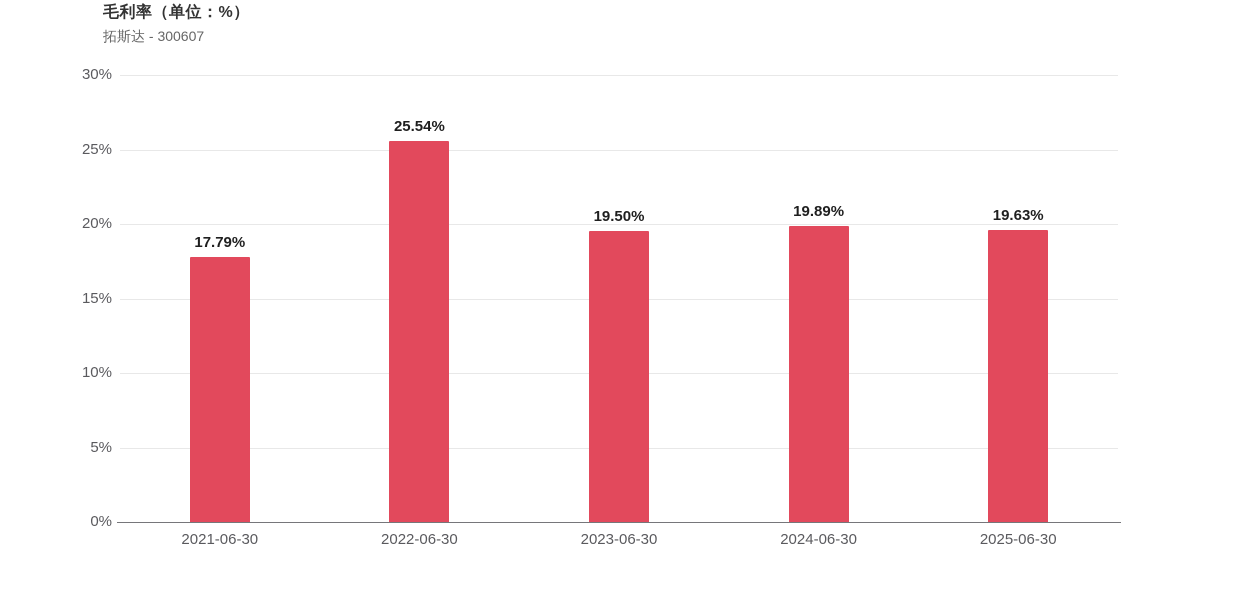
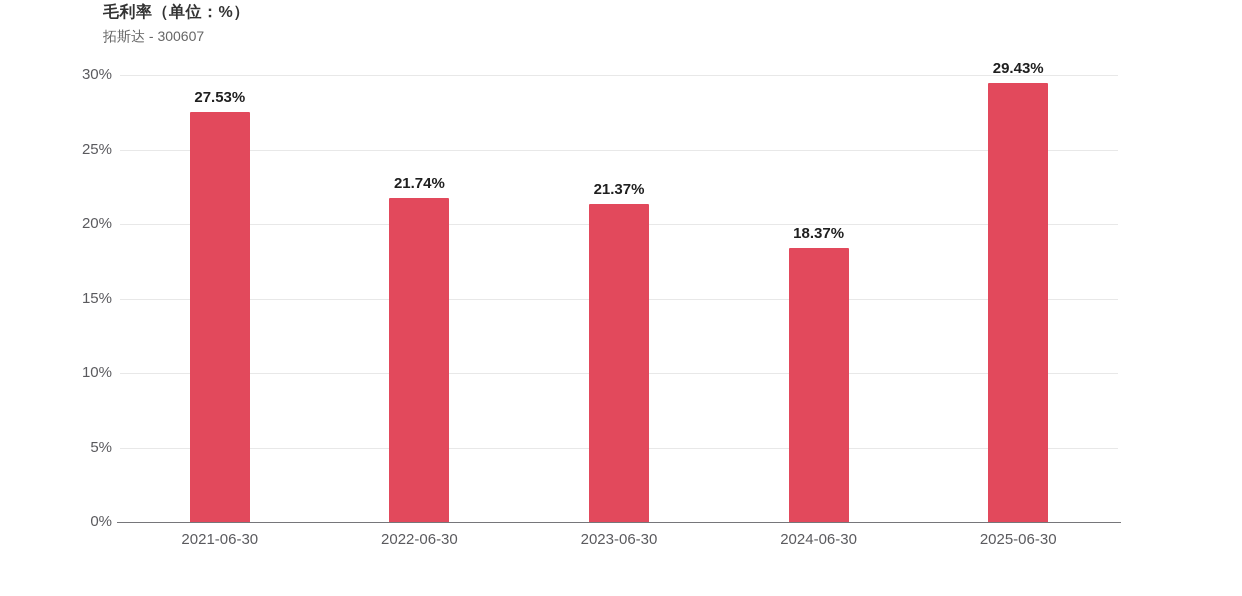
2021-06-30: 17.79% -> 27.53%
2022-06-30: 25.54% -> 21.74%
2023-06-30: 19.50% -> 21.37%
2024-06-30: 19.89% -> 18.37%
2025-06-30: 19.63% -> 29.43%
